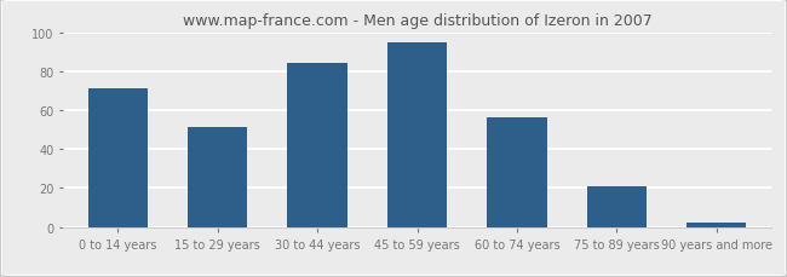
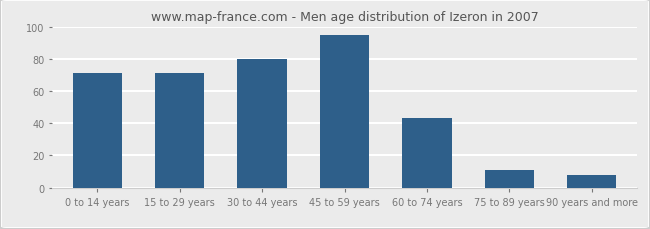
15 to 29 years: 51 -> 71
30 to 44 years: 84 -> 80
60 to 74 years: 56 -> 43
75 to 89 years: 21 -> 11
90 years and more: 2 -> 8
